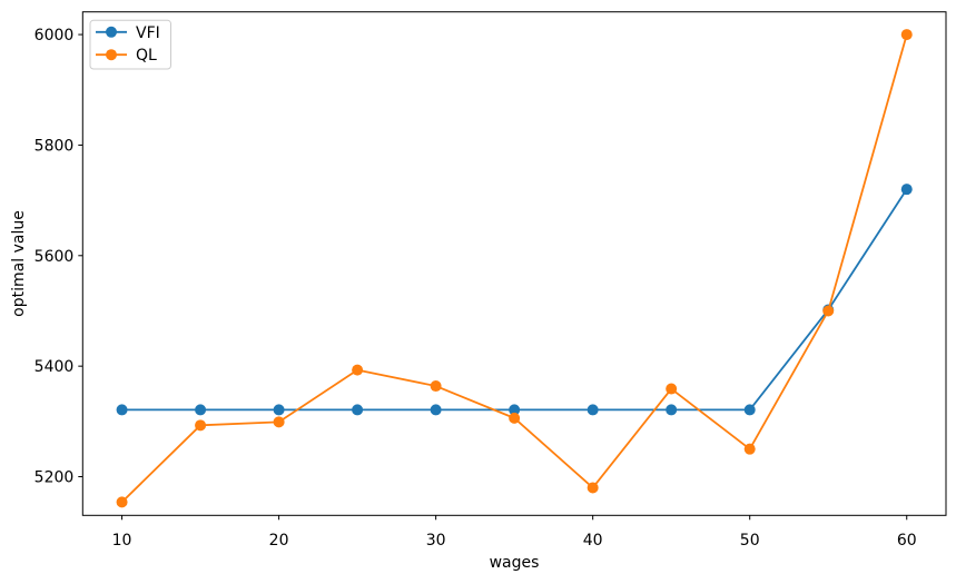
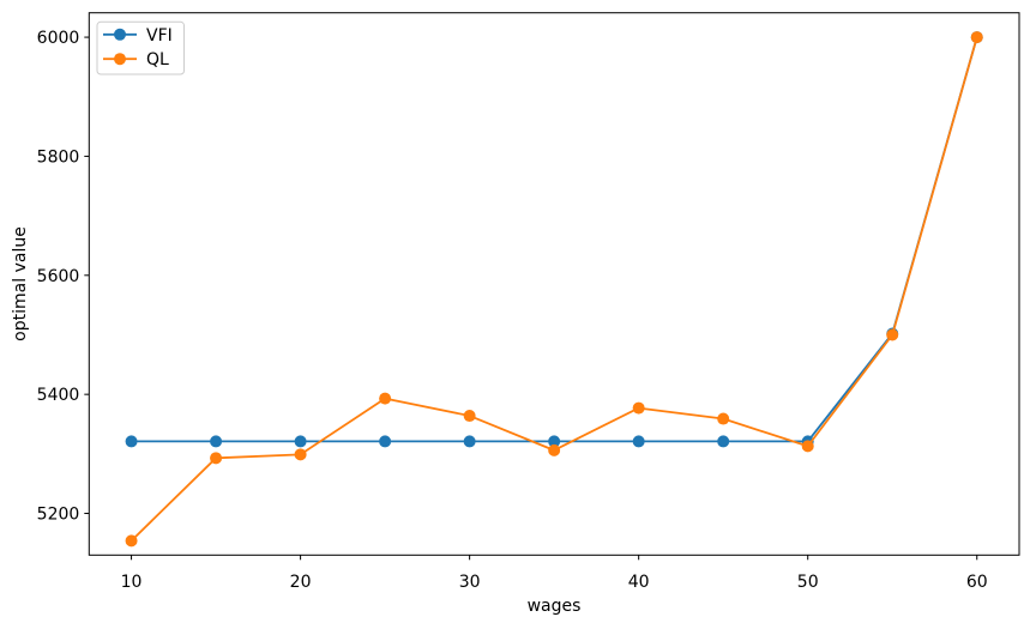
QL/40: 5180 -> 5380
QL/50: 5250 -> 5310
VFI/60: 5720 -> 6000
